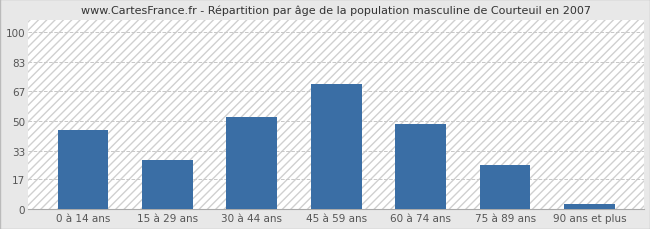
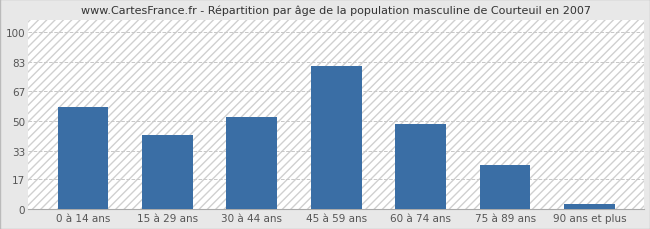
0 à 14 ans: 45 -> 58
15 à 29 ans: 28 -> 42
45 à 59 ans: 71 -> 81
